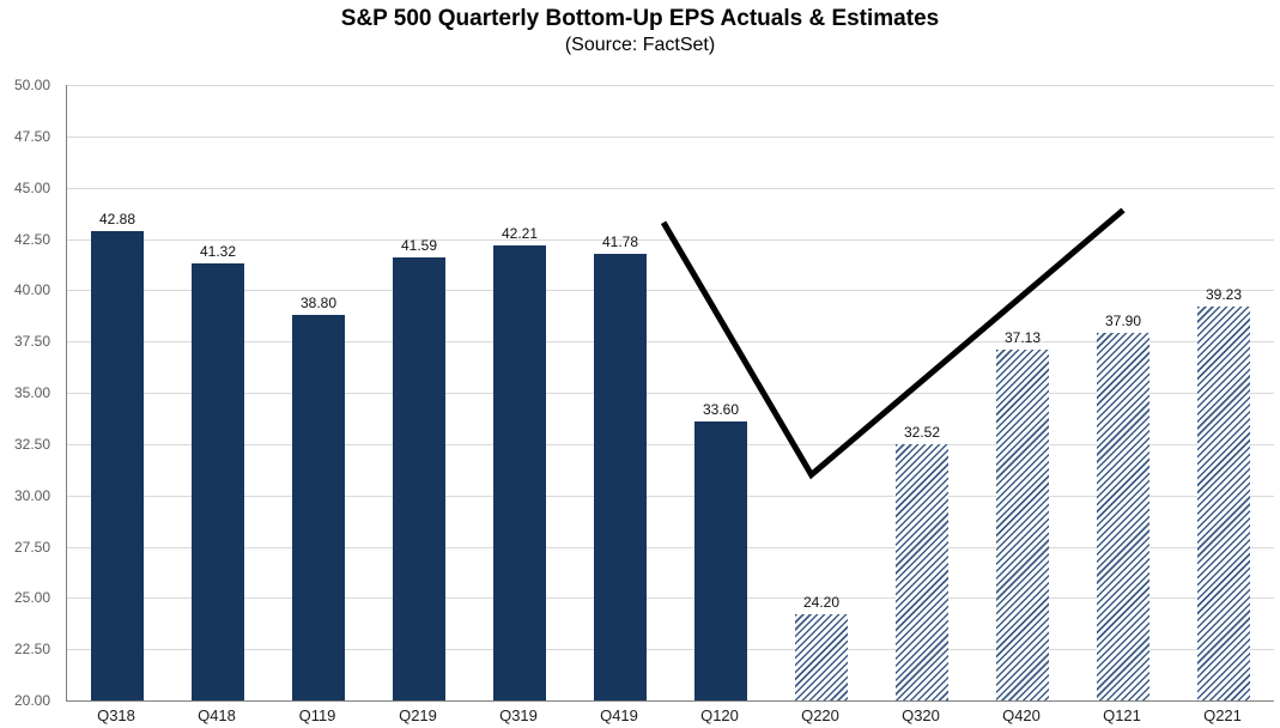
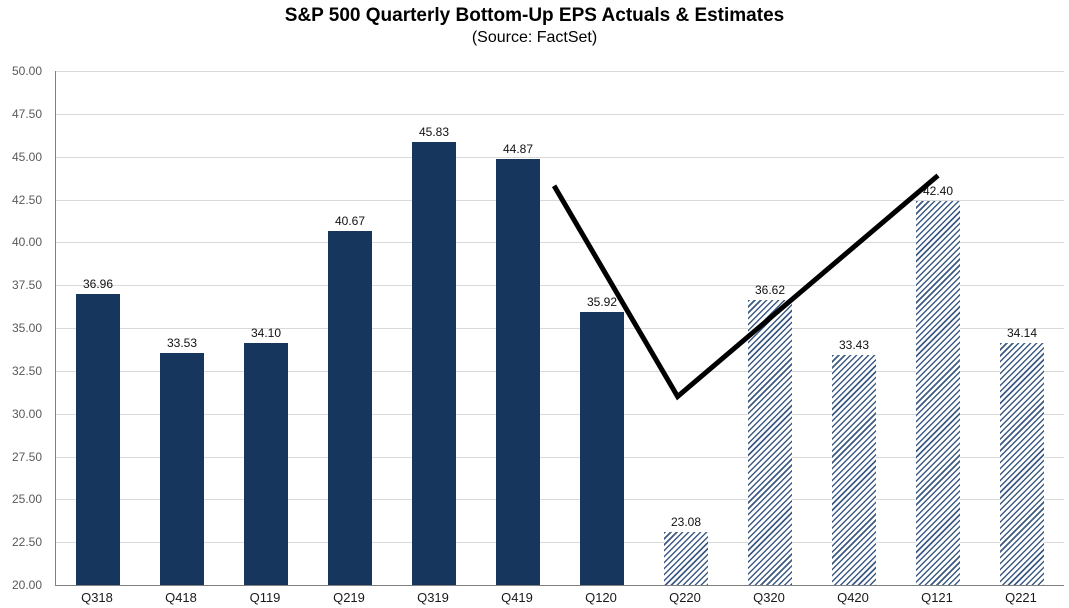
Q318: 42.88 -> 36.96
Q418: 41.32 -> 33.53
Q119: 38.80 -> 34.10
Q219: 41.59 -> 40.67
Q319: 42.21 -> 45.83
Q419: 41.78 -> 44.87
Q120: 33.60 -> 35.92
Q220: 24.20 -> 23.08
Q320: 32.52 -> 36.62
Q420: 37.13 -> 33.43
Q121: 37.90 -> 42.40
Q221: 39.23 -> 34.14
